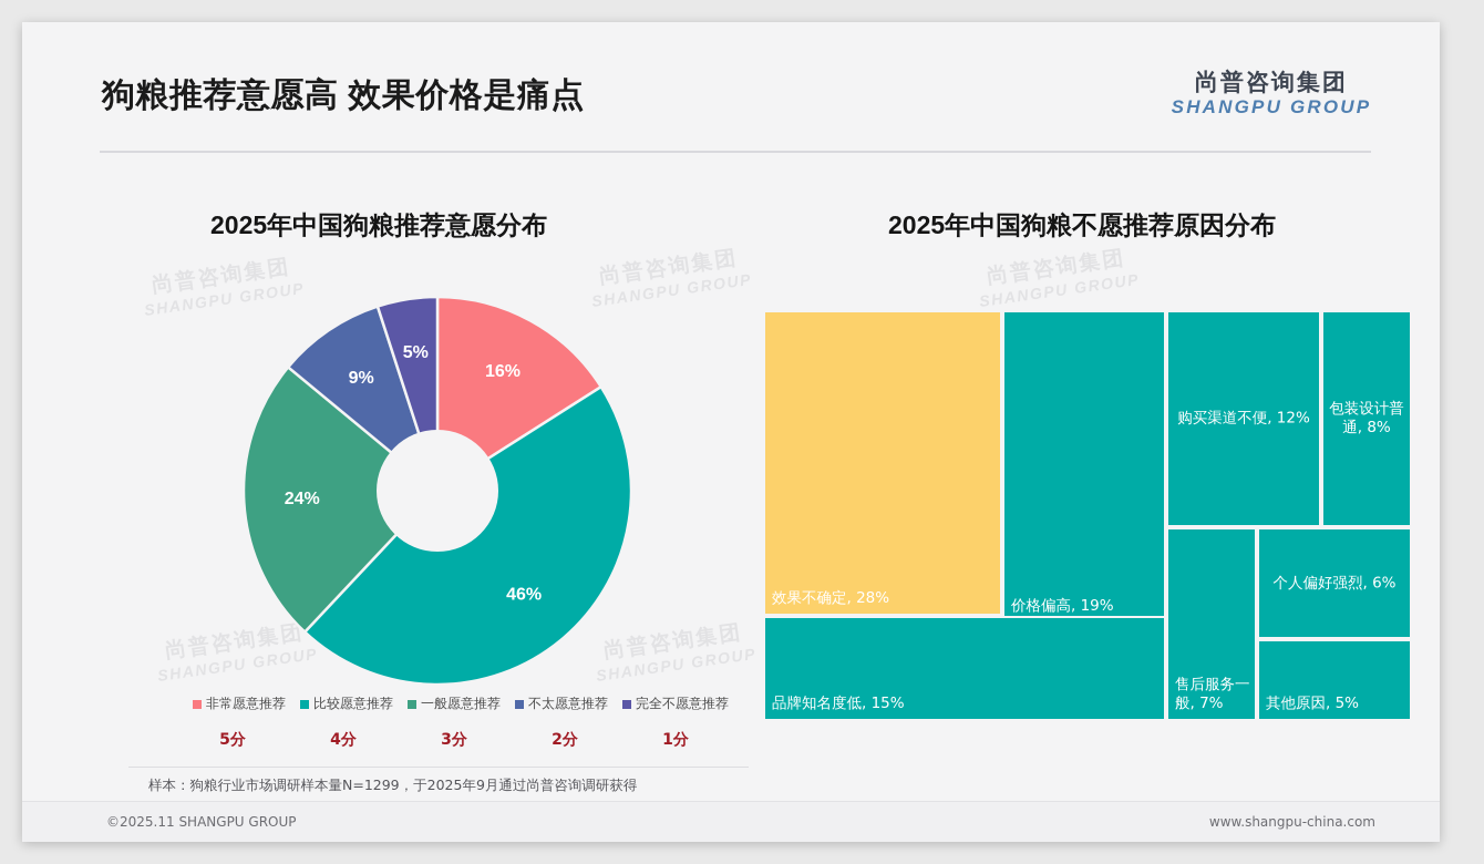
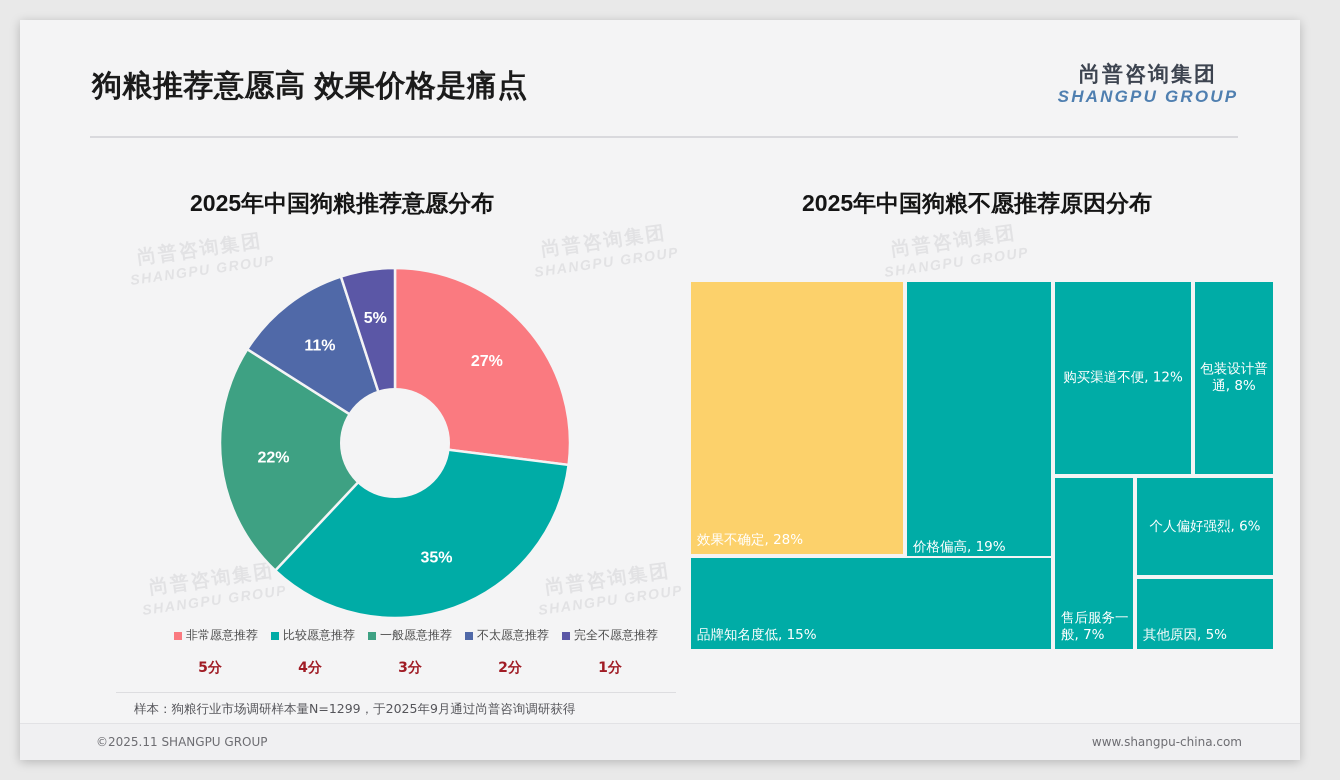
2025年中国狗粮推荐意愿分布/非常愿意推荐: 16% -> 27%
2025年中国狗粮推荐意愿分布/比较愿意推荐: 46% -> 35%
2025年中国狗粮推荐意愿分布/一般愿意推荐: 24% -> 22%
2025年中国狗粮推荐意愿分布/不太愿意推荐: 9% -> 11%
